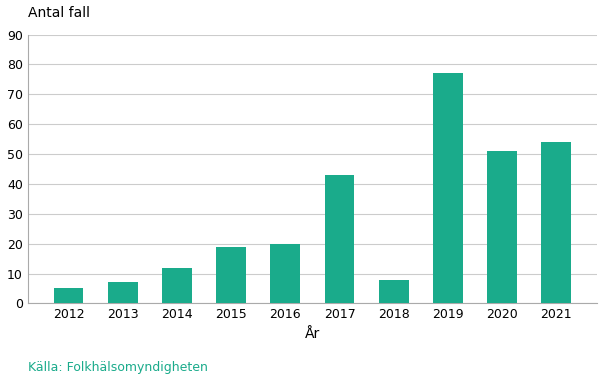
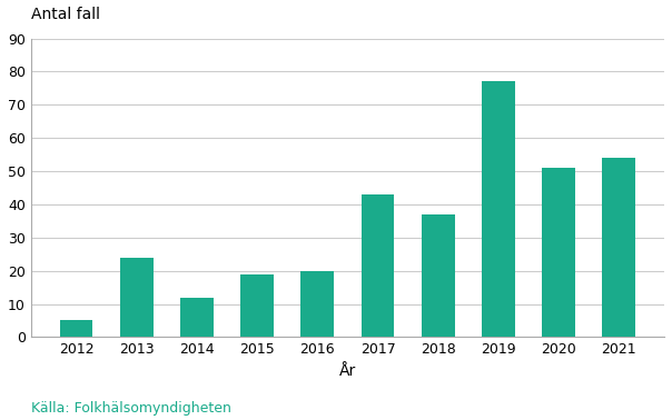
2013: 7 -> 24
2018: 8 -> 37
